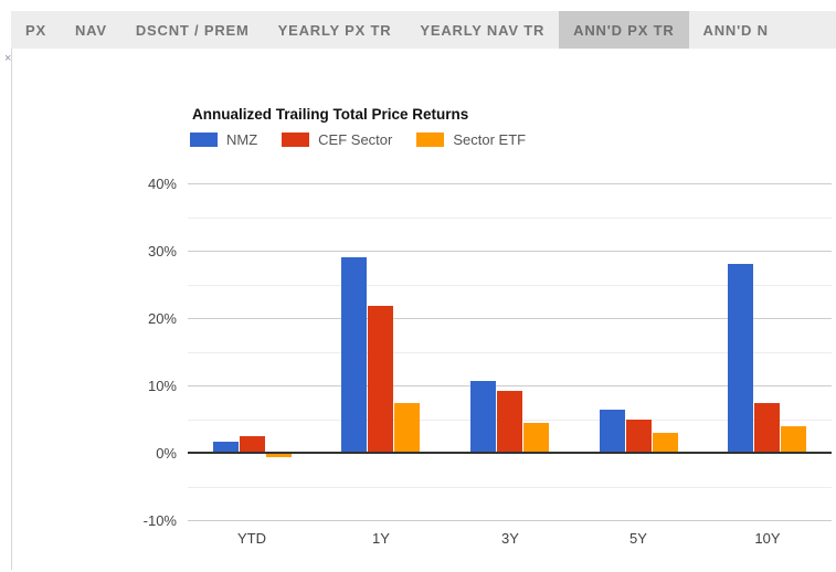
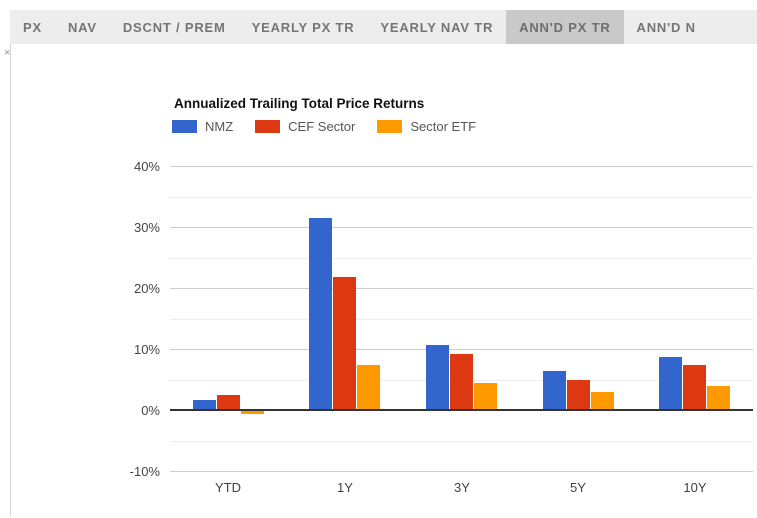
NMZ/1Y: 29% -> 32%
NMZ/10Y: 28% -> 9%
